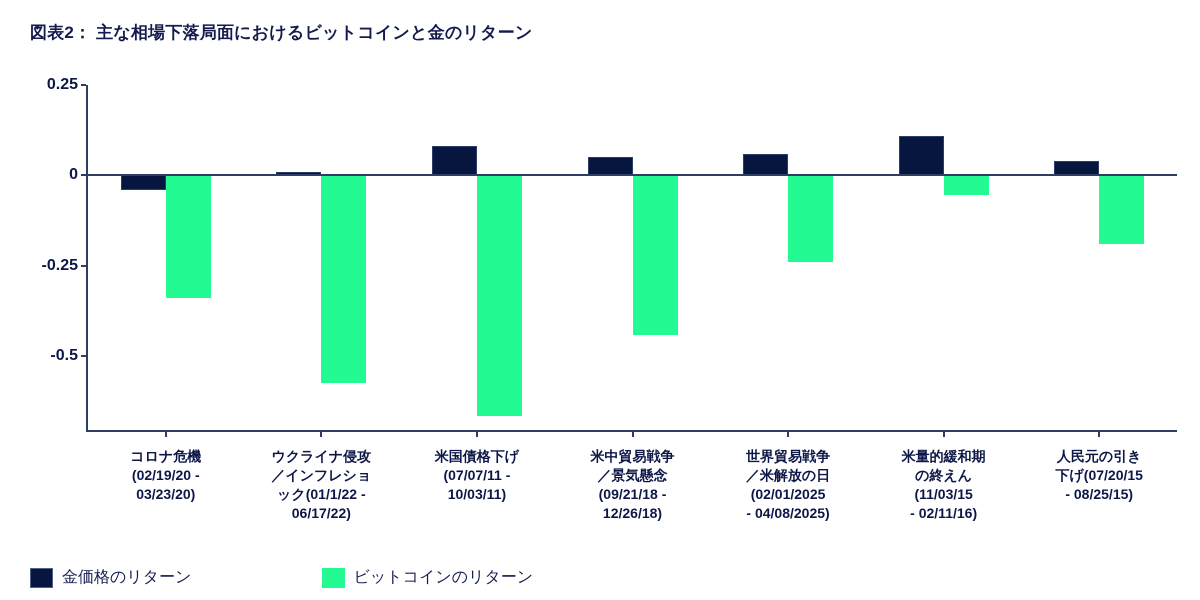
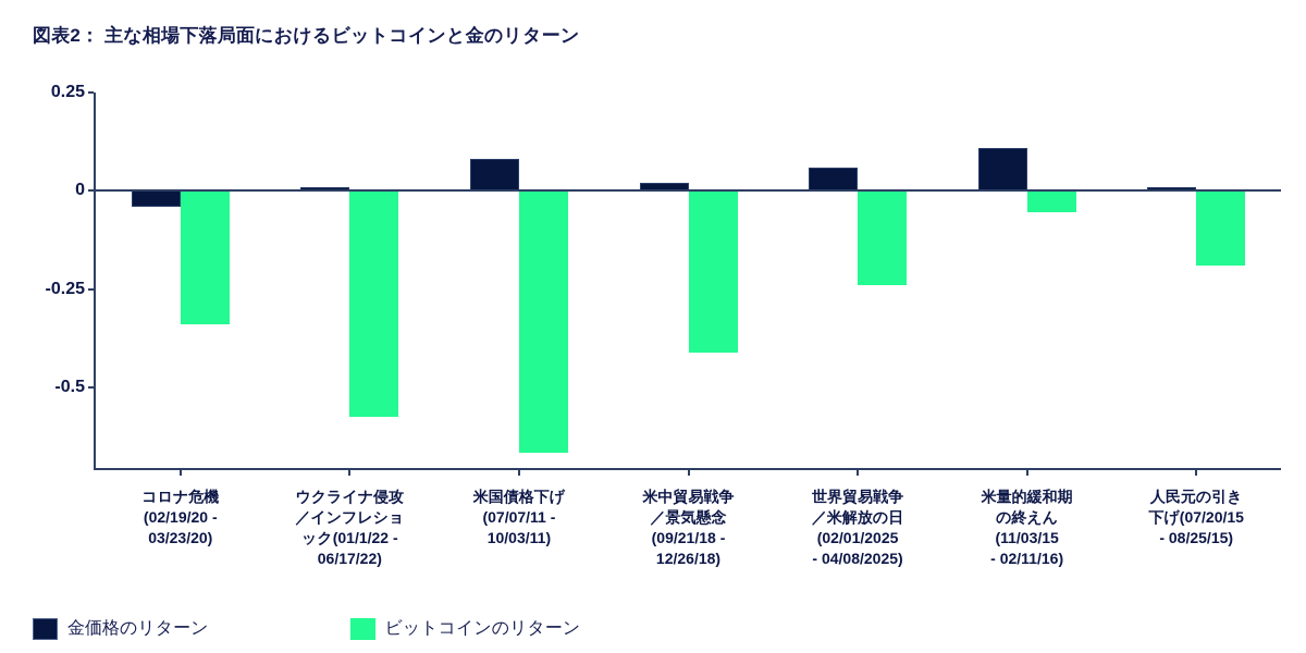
金価格のリターン/米中貿易戦争 ／景気懸念 (09/21/18 - 12/26/18): 0.05 -> 0.02
ビットコインのリターン/米中貿易戦争 ／景気懸念 (09/21/18 - 12/26/18): -0.44 -> -0.41
金価格のリターン/人民元の引き 下げ(07/20/15 - 08/25/15): 0.04 -> 0.01
